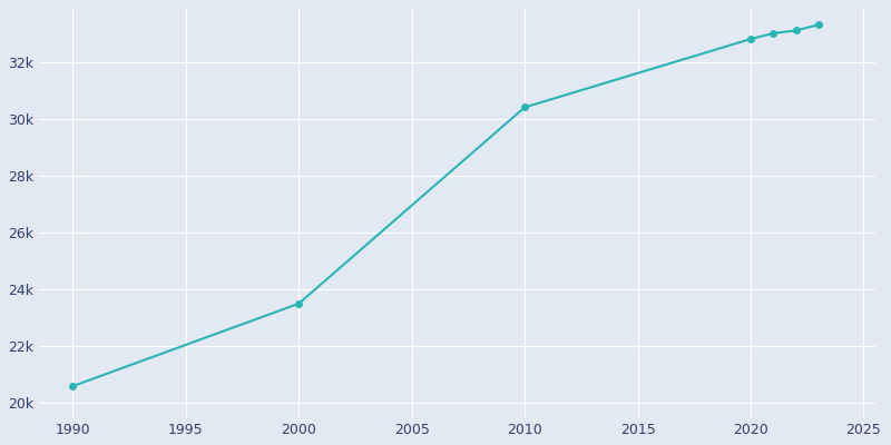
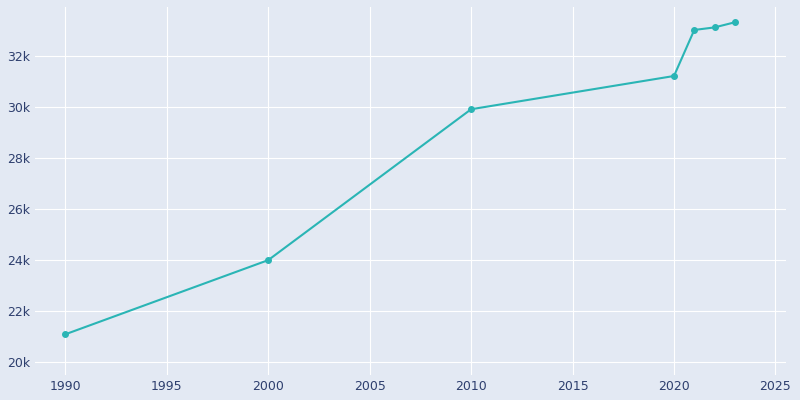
1990: 20.6k -> 21.1k
2000: 23.5k -> 24.0k
2010: 30.4k -> 29.9k
2020: 32.8k -> 31.2k
